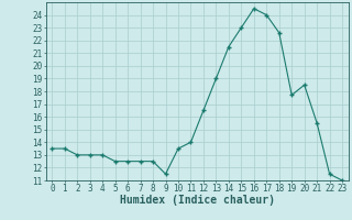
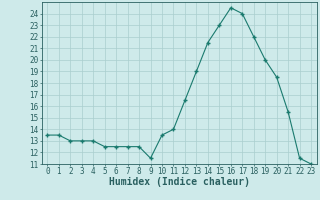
18: 22.6 -> 22.0
19: 17.7 -> 20.0
